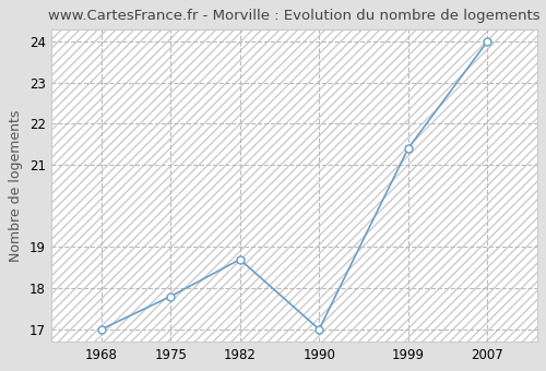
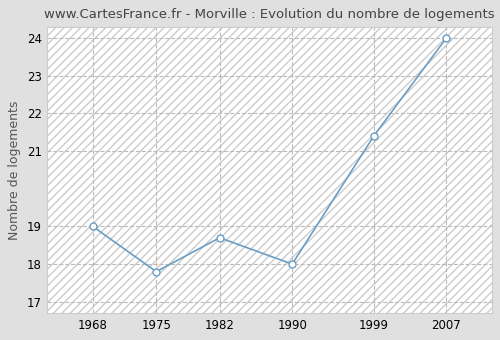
1968: 17.0 -> 19.0
1990: 17.0 -> 18.0
